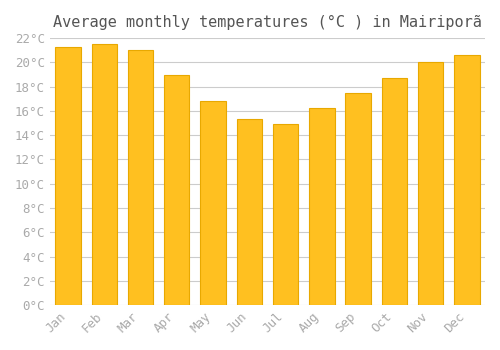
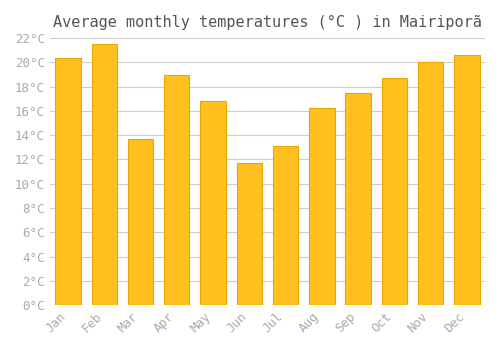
Jan: 21.3°C -> 20.4°C
Mar: 21.0°C -> 13.7°C
Jun: 15.3°C -> 11.7°C
Jul: 14.9°C -> 13.1°C
